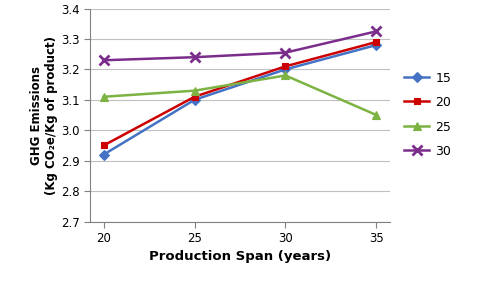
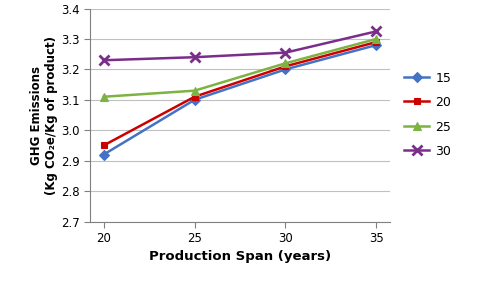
25/30: 3.18 -> 3.22
25/35: 3.05 -> 3.30
